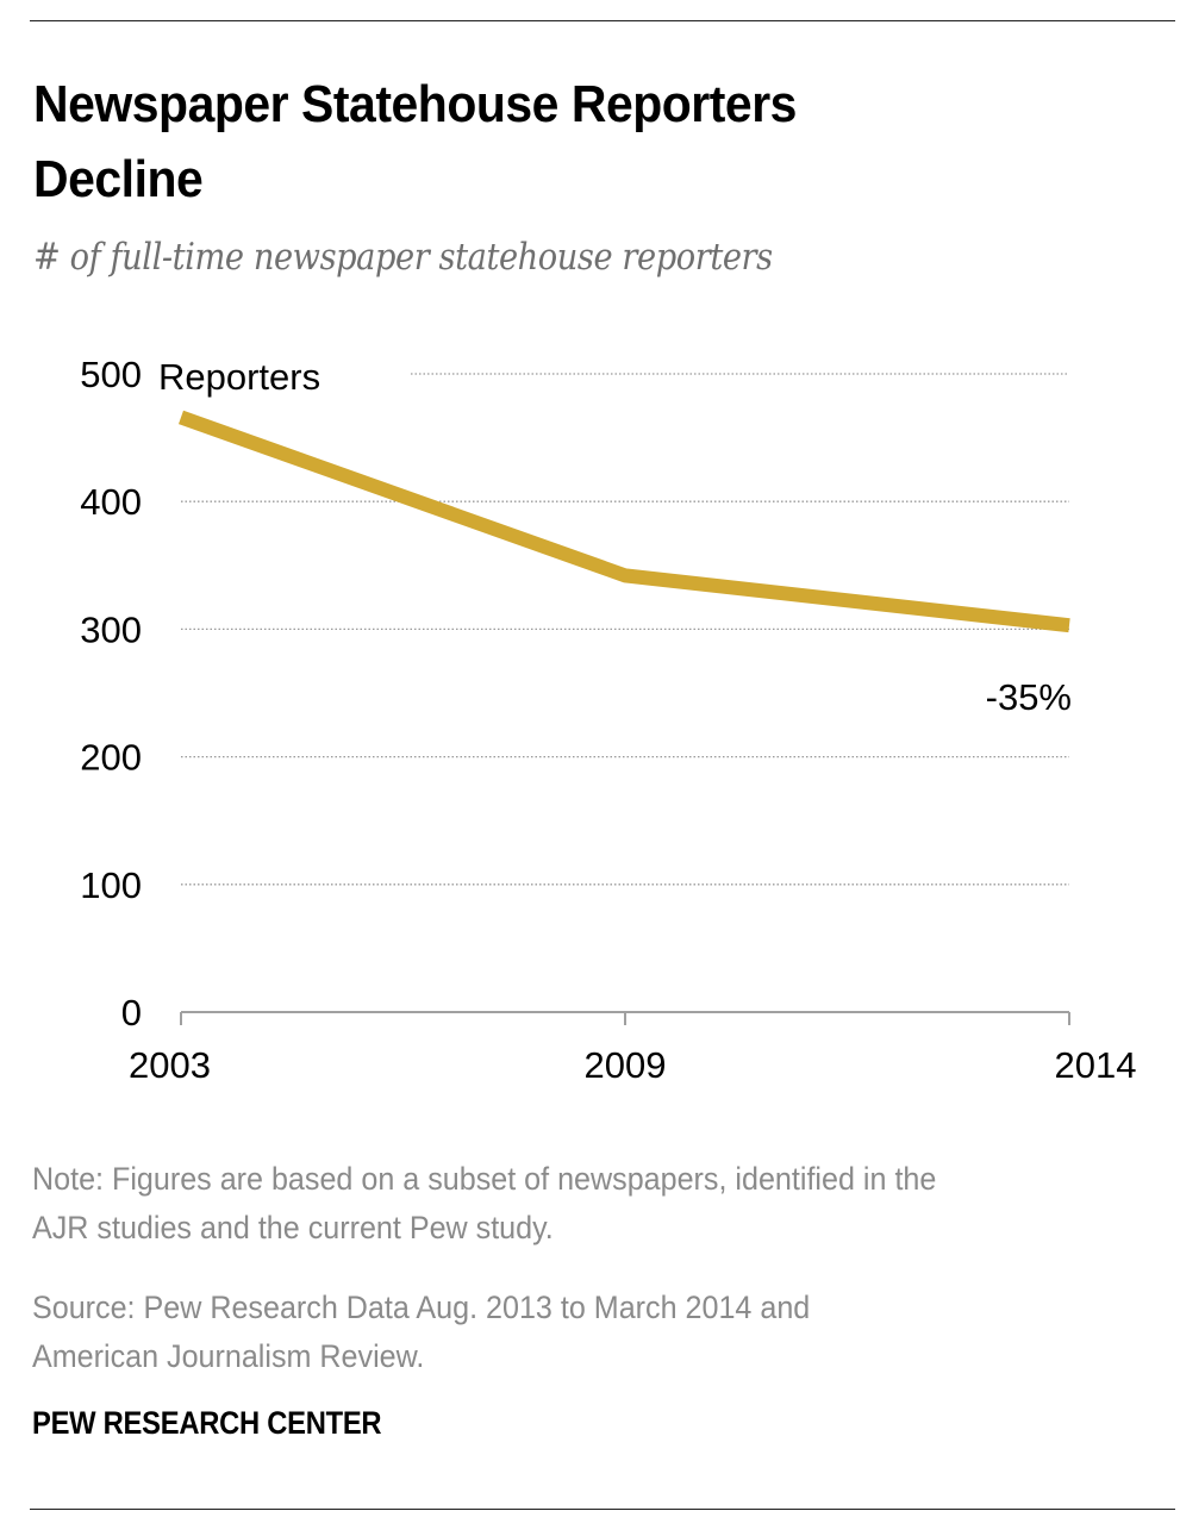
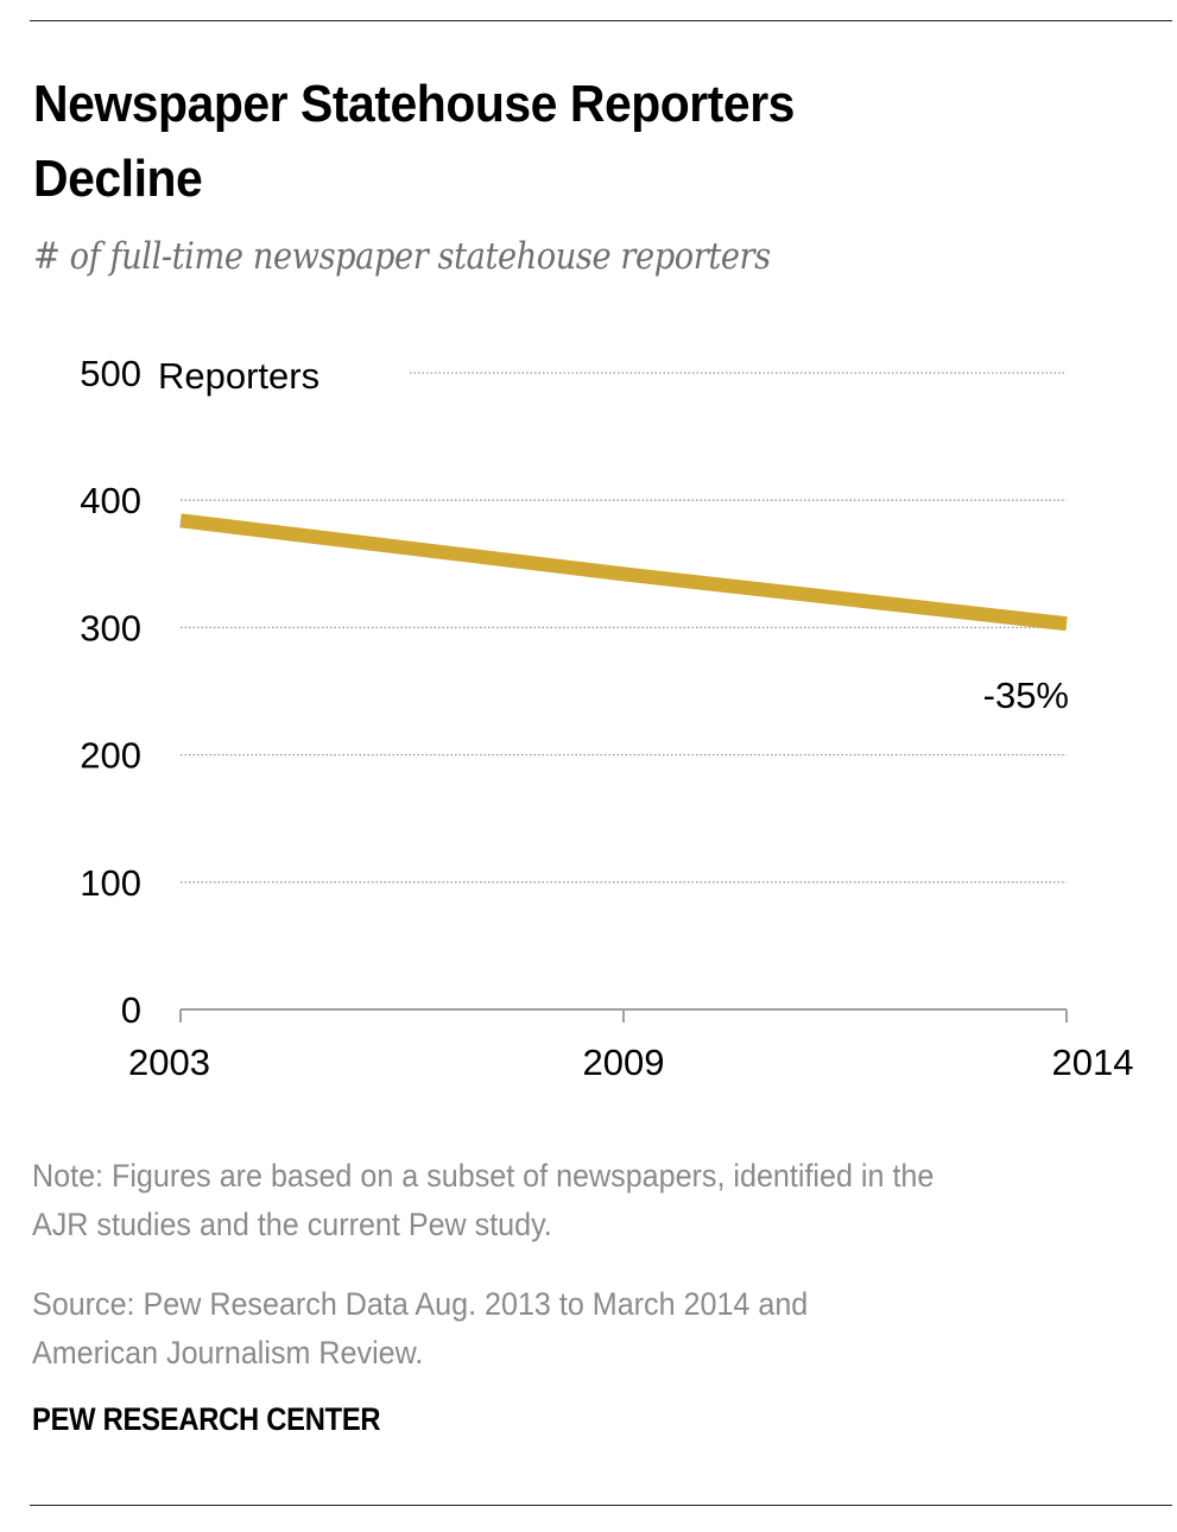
2003: 466 -> 384
